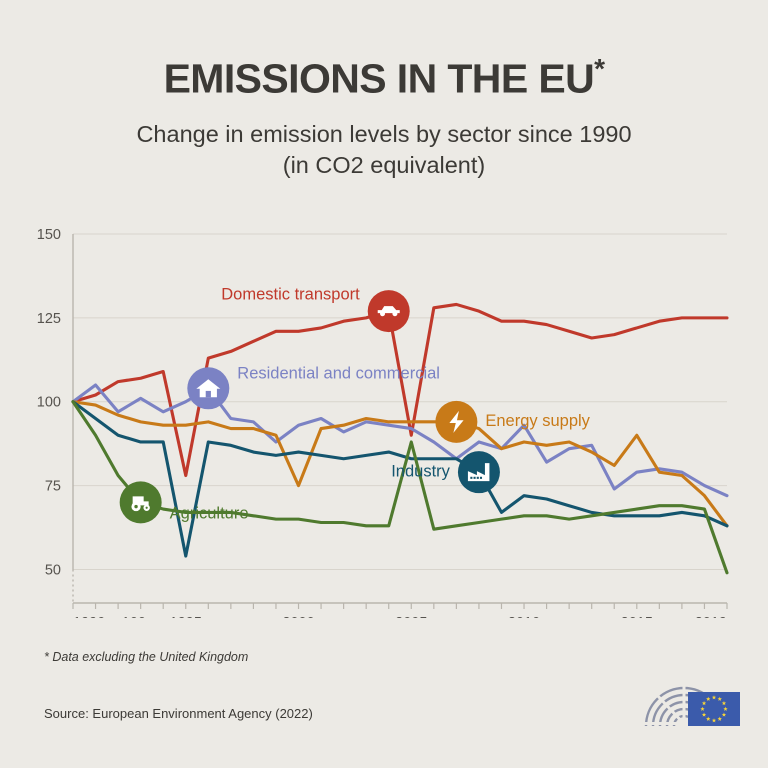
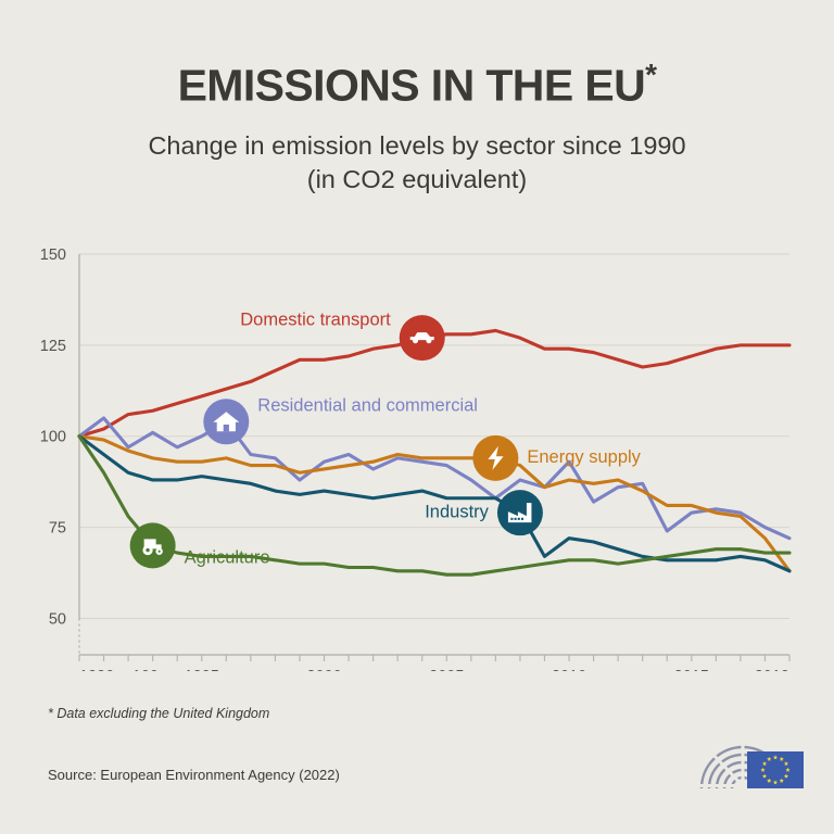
Domestic transport/1995: 78 -> 111
Industry/1995: 54 -> 89
Energy supply/2000: 75 -> 91
Domestic transport/2005: 90 -> 128
Agriculture/2005: 88 -> 62
Energy supply/2015: 90 -> 81
Agriculture/2019: 49 -> 68
